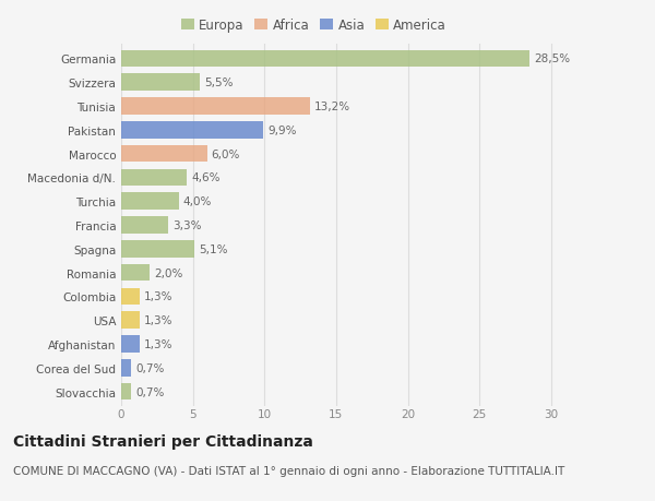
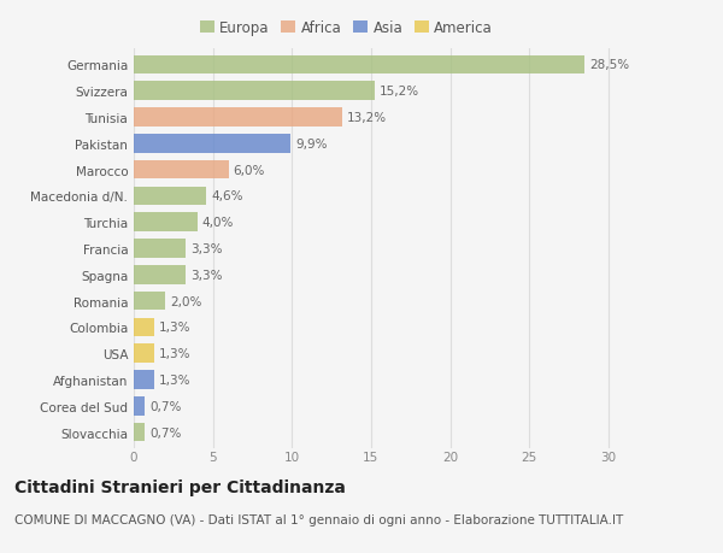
Svizzera: 5,5% -> 15,2%
Spagna: 5,1% -> 3,3%
